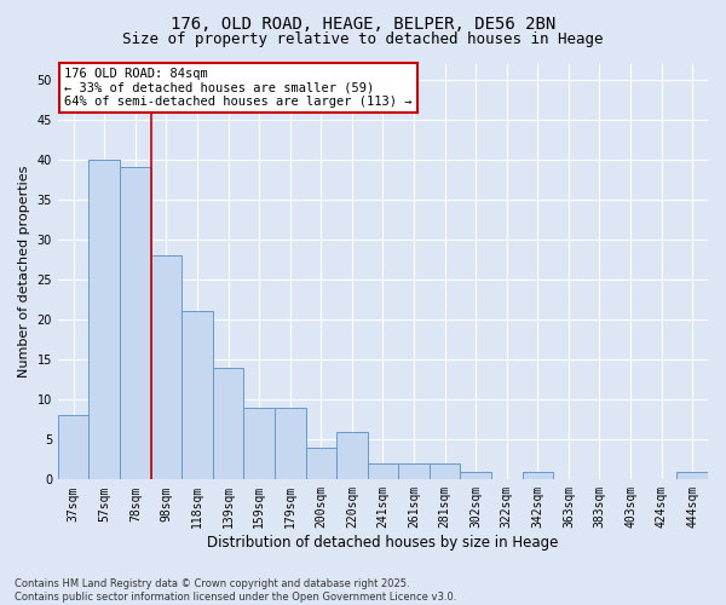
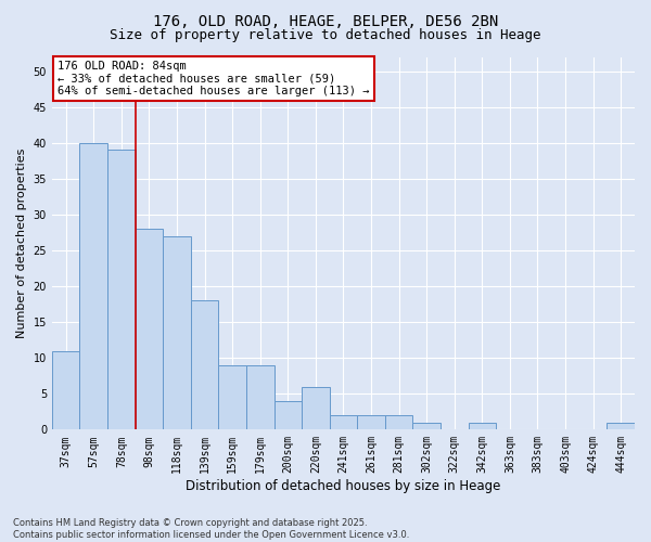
37sqm: 8 -> 11
118sqm: 21 -> 27
139sqm: 14 -> 18
